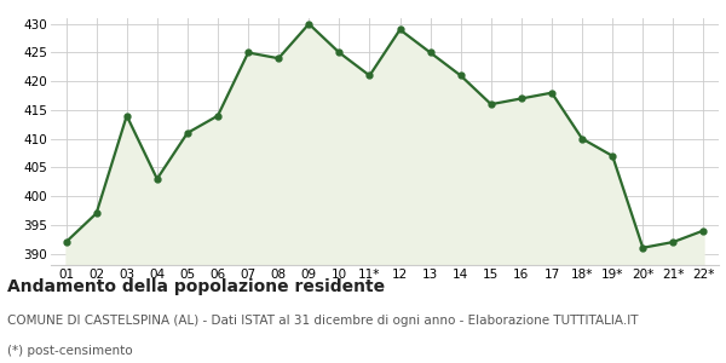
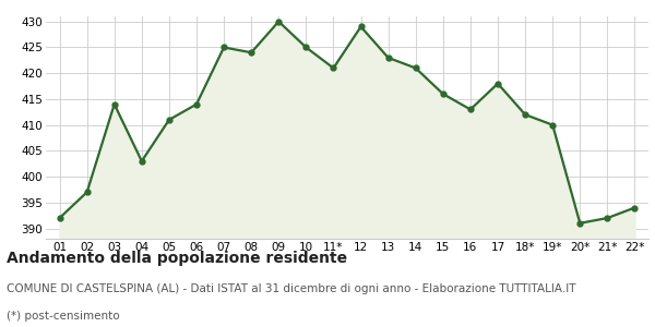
13: 425 -> 423
16: 417 -> 413
18*: 410 -> 412
19*: 407 -> 410
